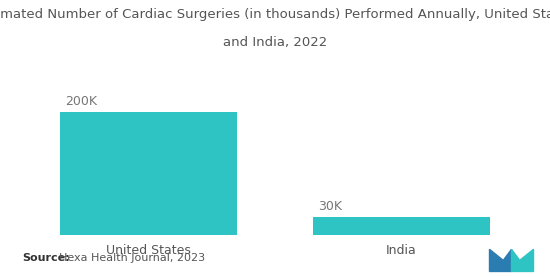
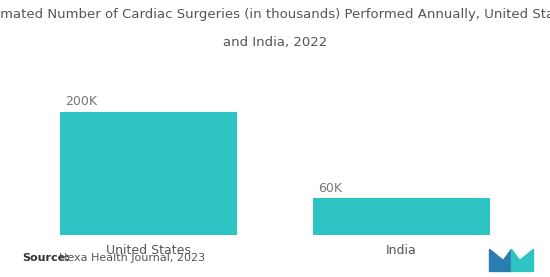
India: 30K -> 60K
